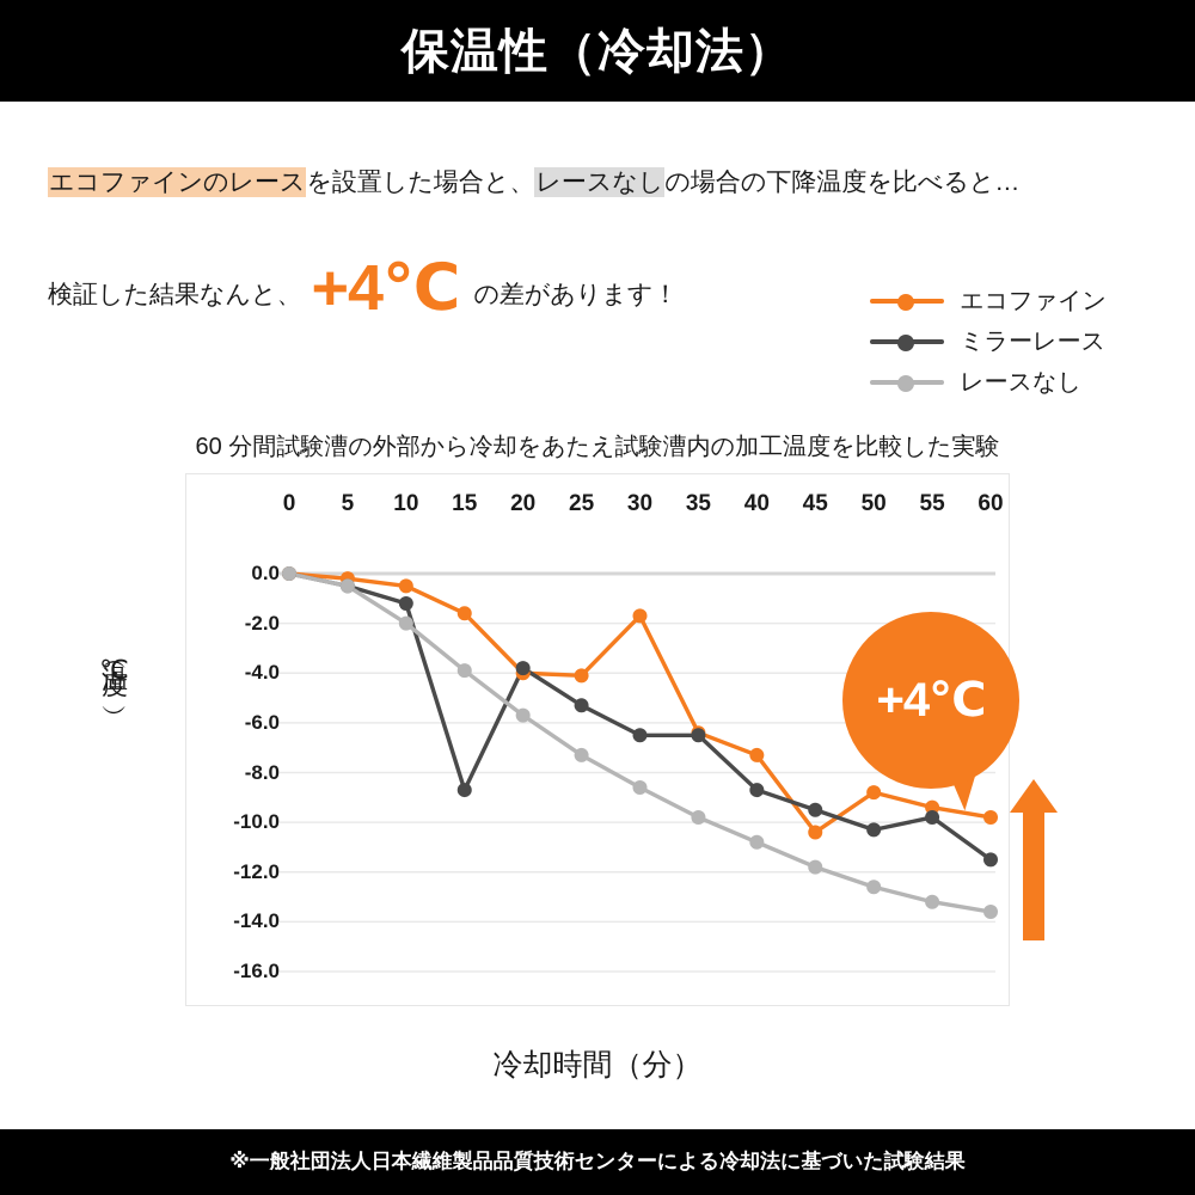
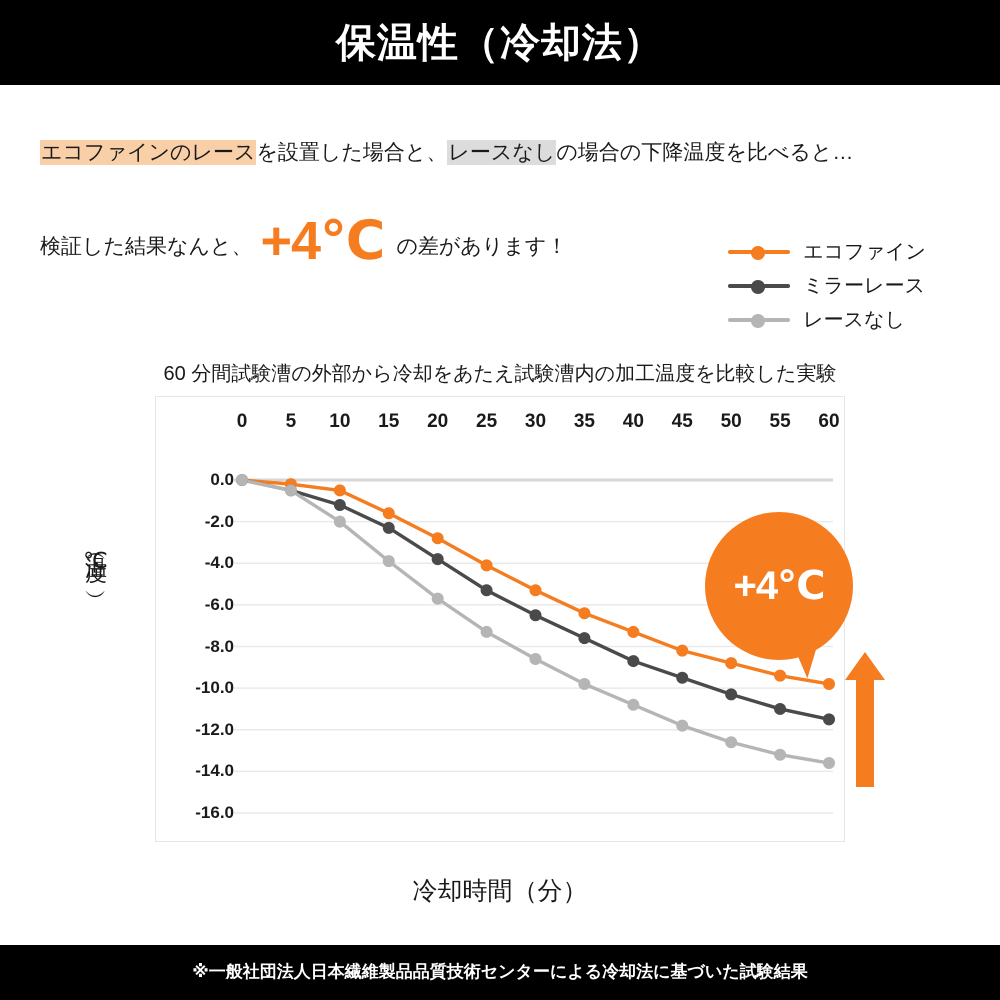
ミラーレース/15: -8.7 -> -2.3
エコファイン/20: -4.0 -> -2.8
エコファイン/30: -1.7 -> -5.3
ミラーレース/35: -6.5 -> -7.6
エコファイン/45: -10.4 -> -8.2
ミラーレース/55: -9.8 -> -11.0
